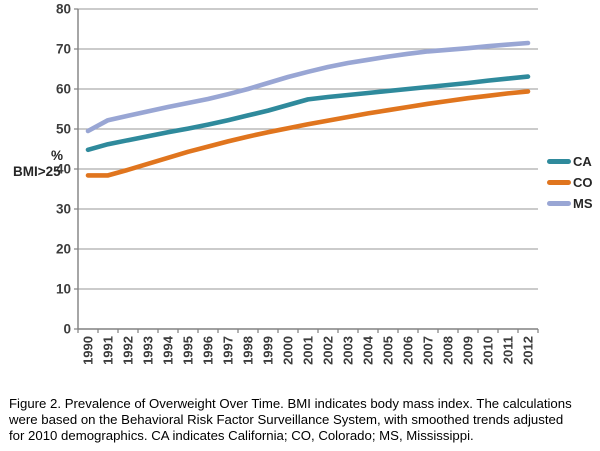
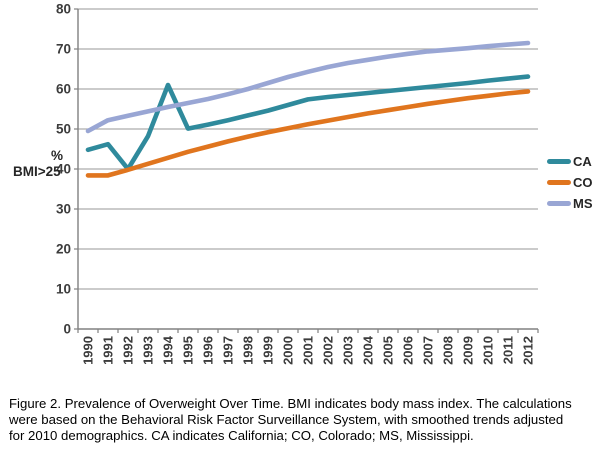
CA/1992: 47 -> 40
CA/1994: 49 -> 61
